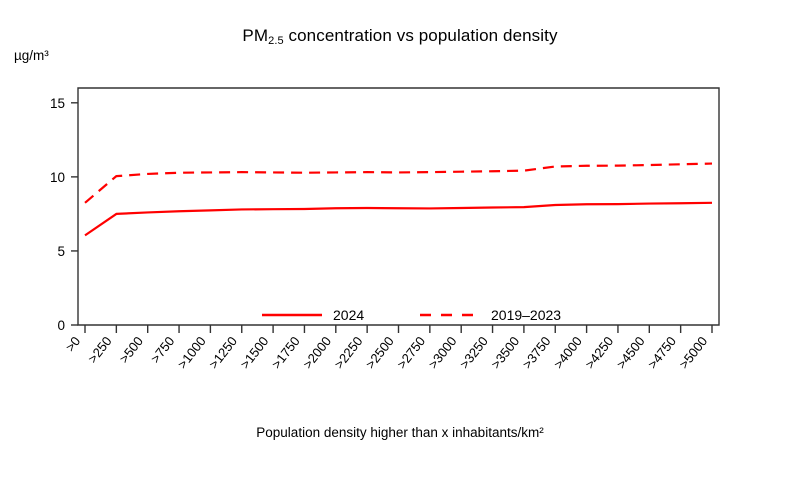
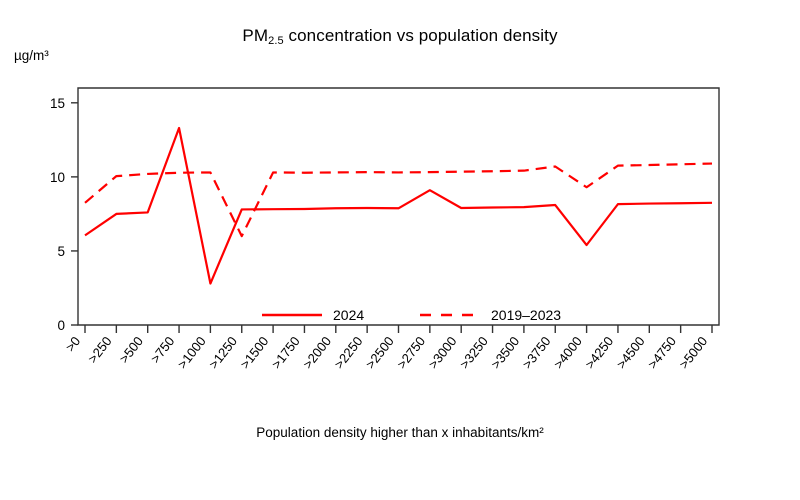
2024/>750: 7.7 -> 13.3
2024/>1000: 7.7 -> 2.8
2019–2023/>1250: 10.3 -> 6.0
2024/>2750: 7.9 -> 9.1
2024/>4000: 8.2 -> 5.4
2019–2023/>4000: 10.8 -> 9.3
